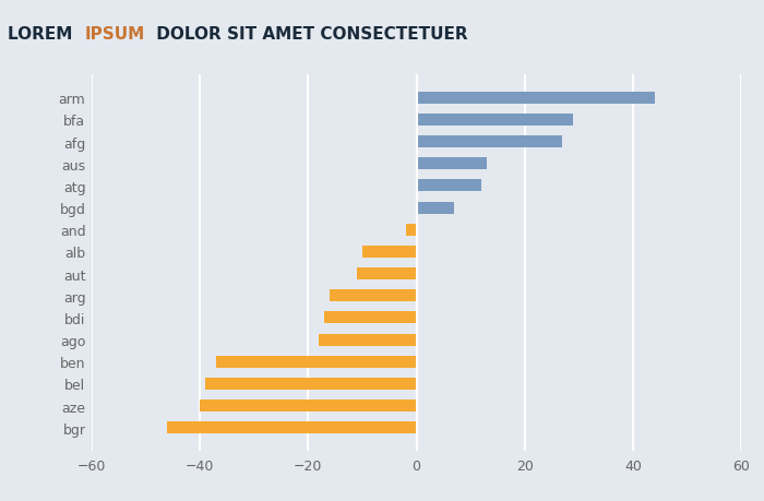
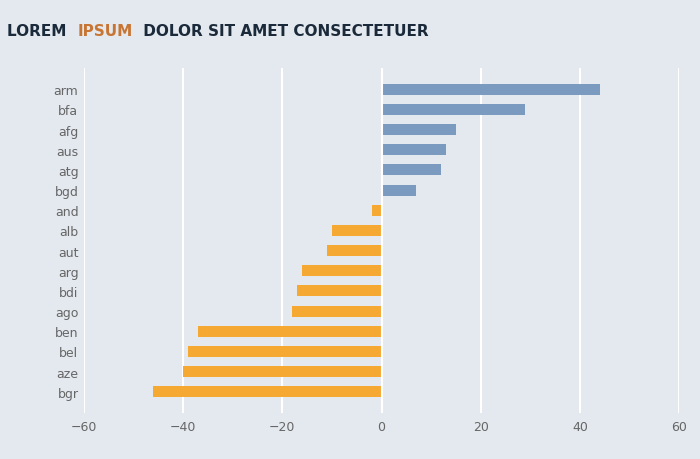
afg: 27 -> 15
